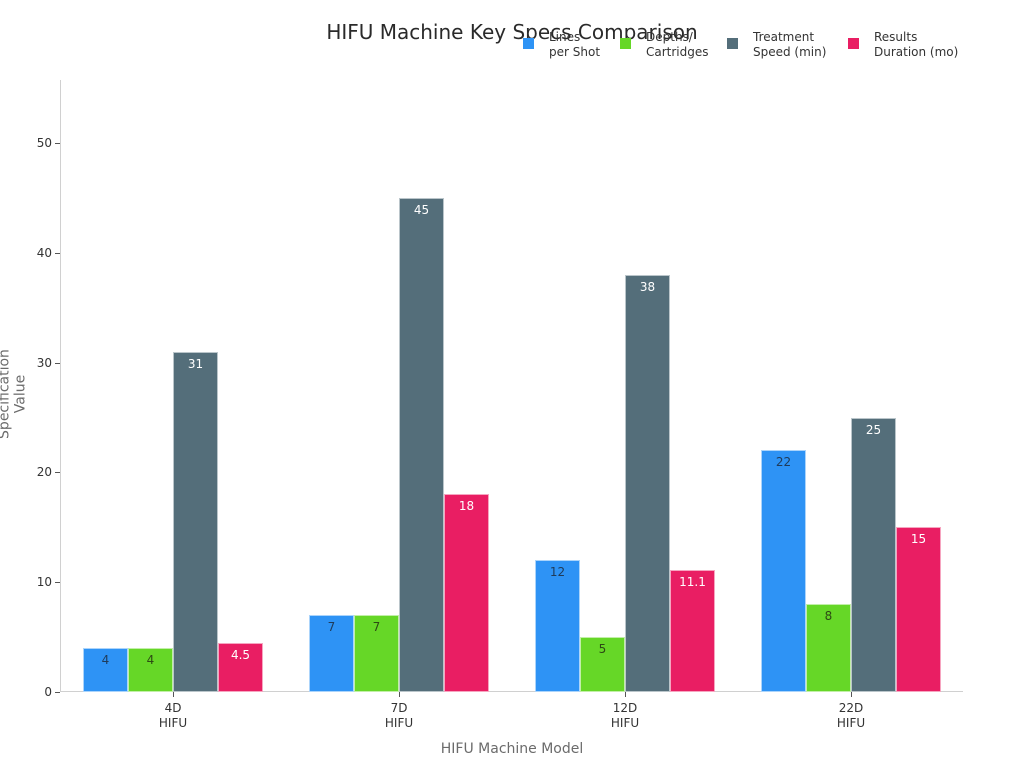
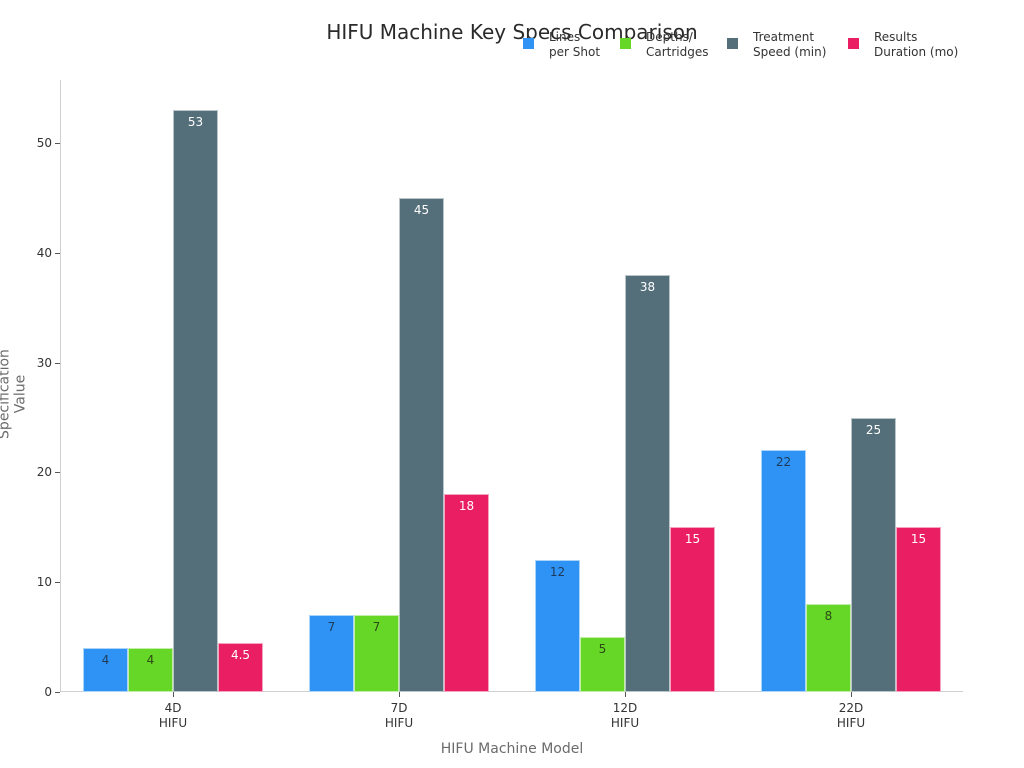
Treatment Speed (min)/4D HIFU: 31 -> 53
Results Duration (mo)/12D HIFU: 11.1 -> 15
